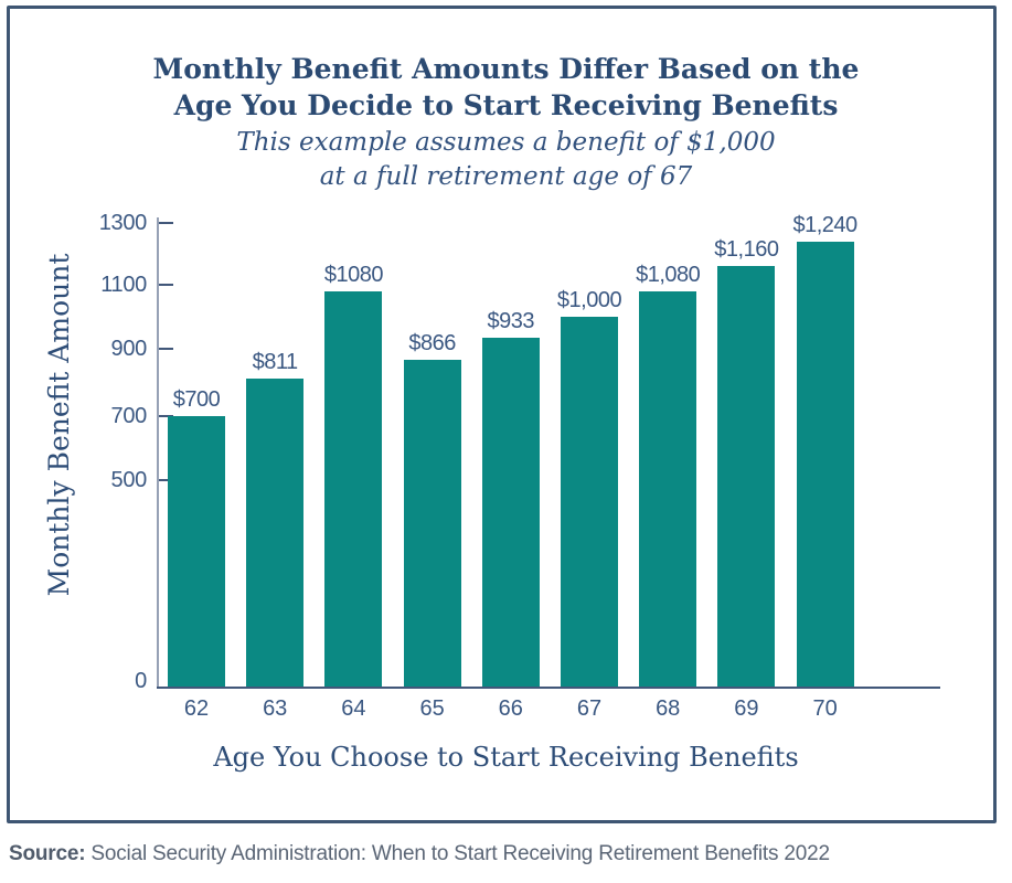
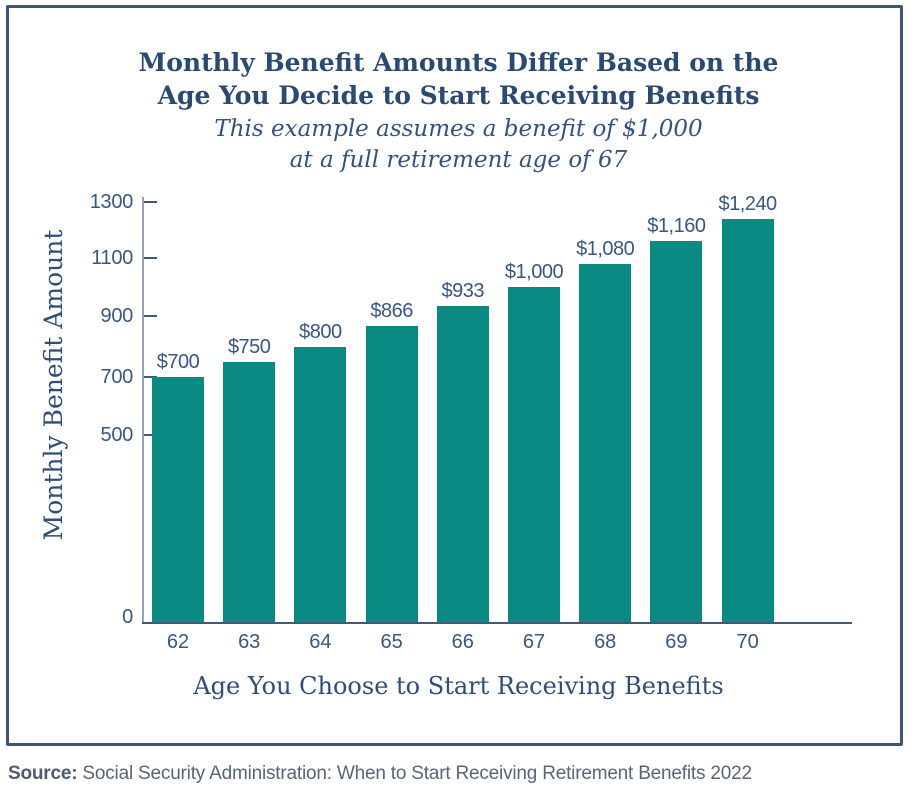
63: $811 -> $750
64: $1080 -> $800
